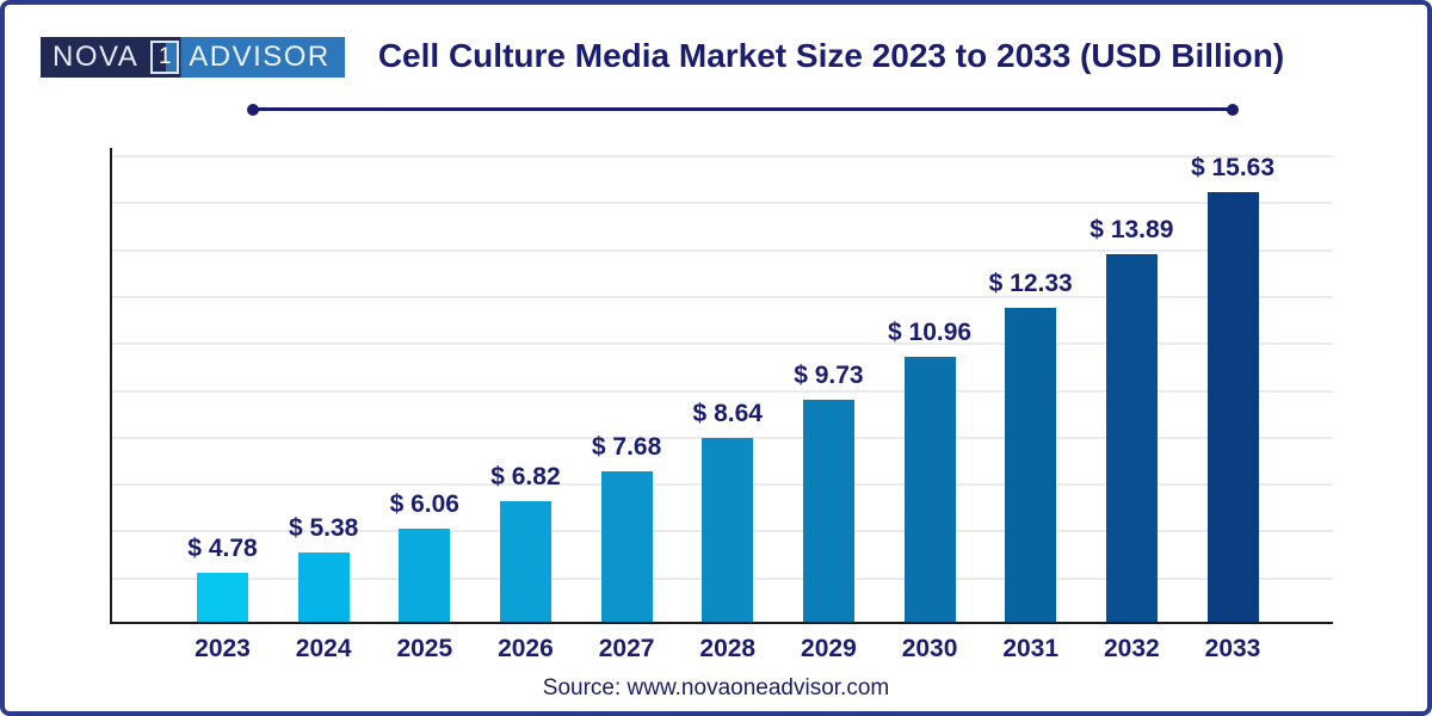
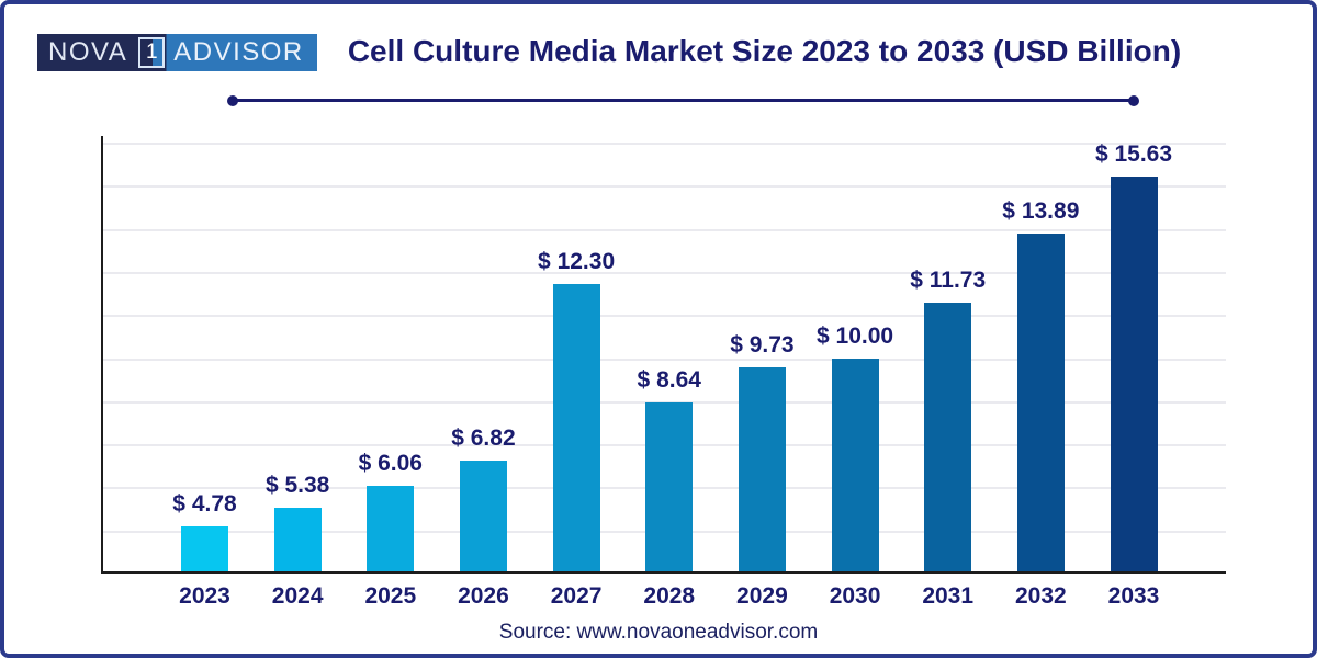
2027: 7.68 -> 12.30
2030: 10.96 -> 10.00
2031: 12.33 -> 11.73
